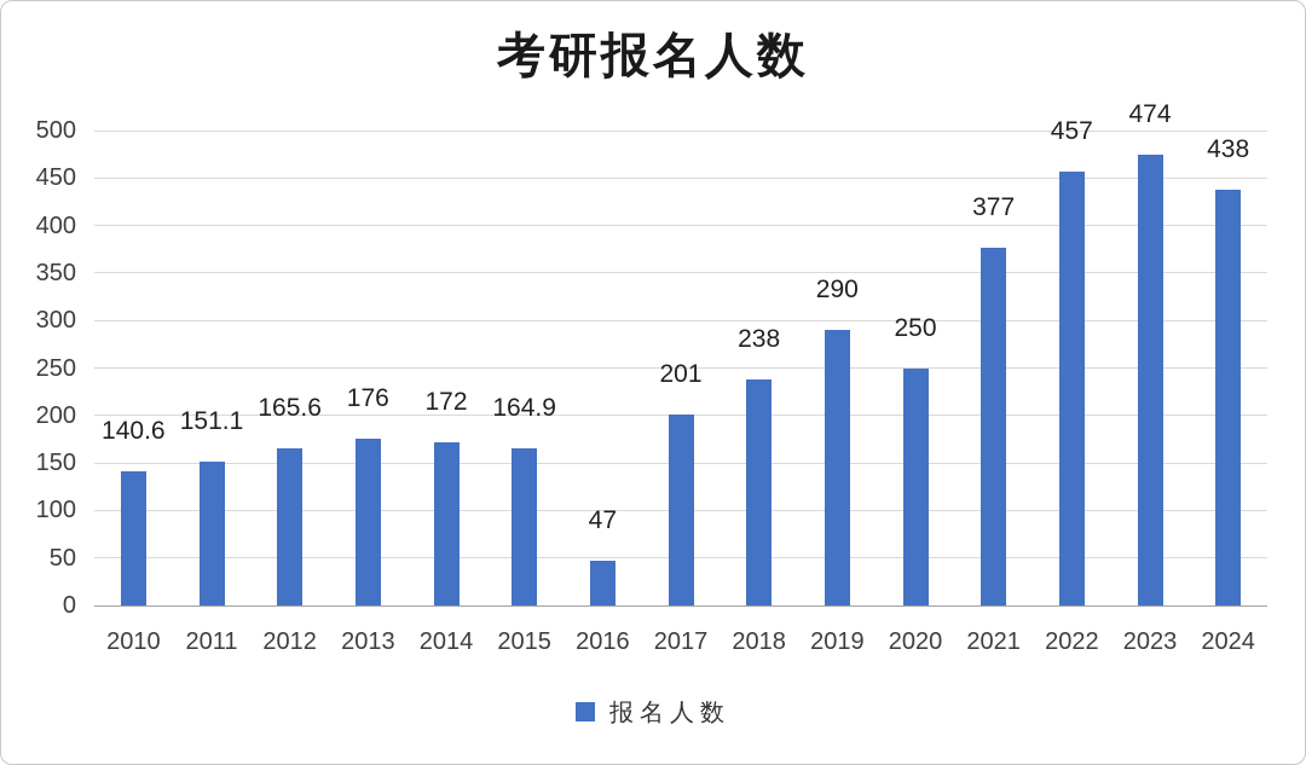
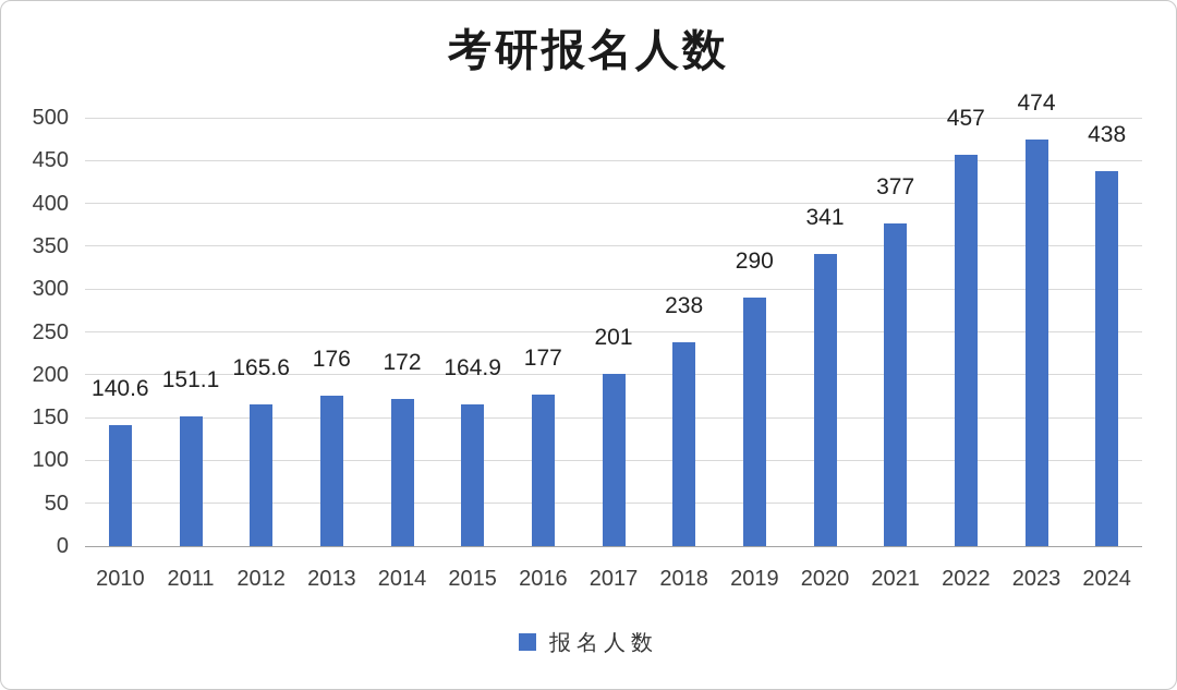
2016: 47 -> 177
2020: 250 -> 341
